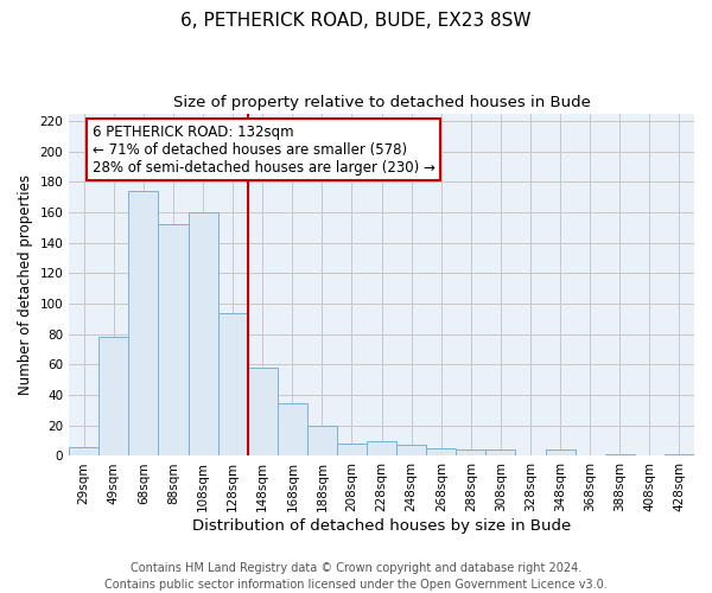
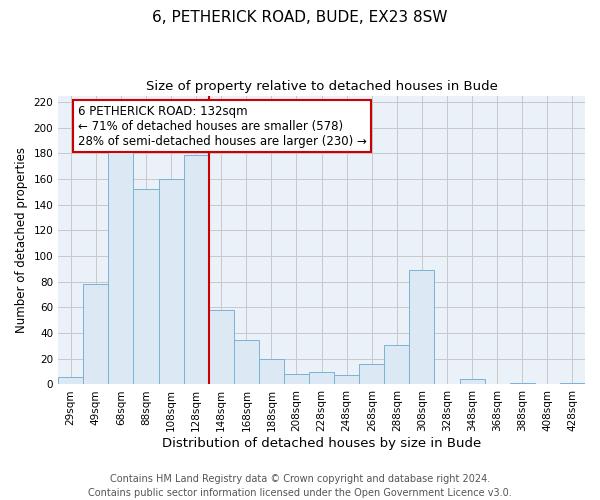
68sqm: 174 -> 181
128sqm: 94 -> 179
268sqm: 5 -> 16
288sqm: 4 -> 31
308sqm: 4 -> 89
